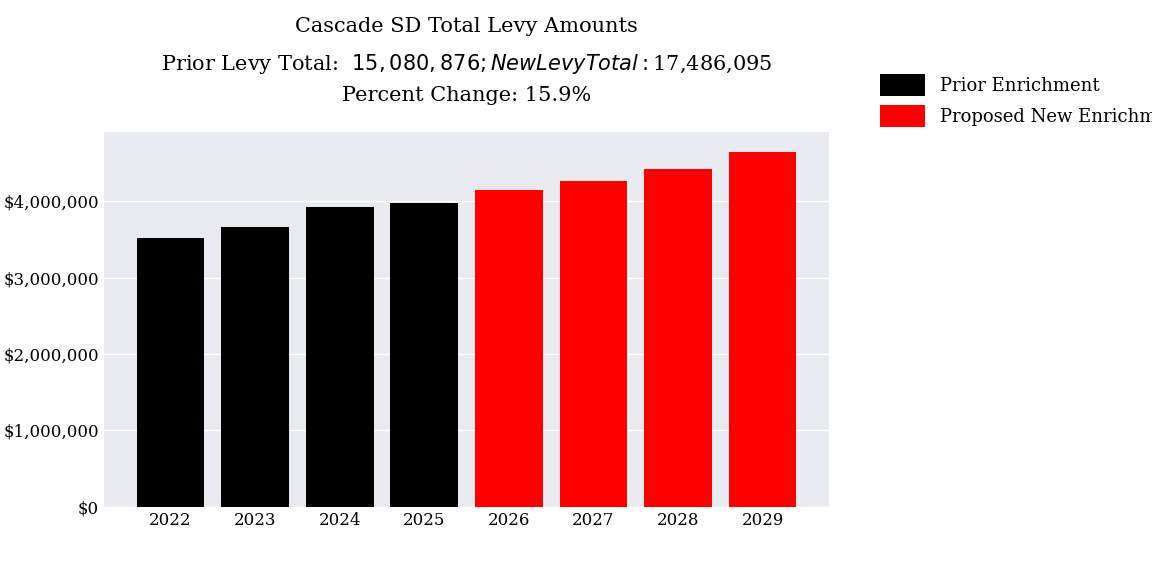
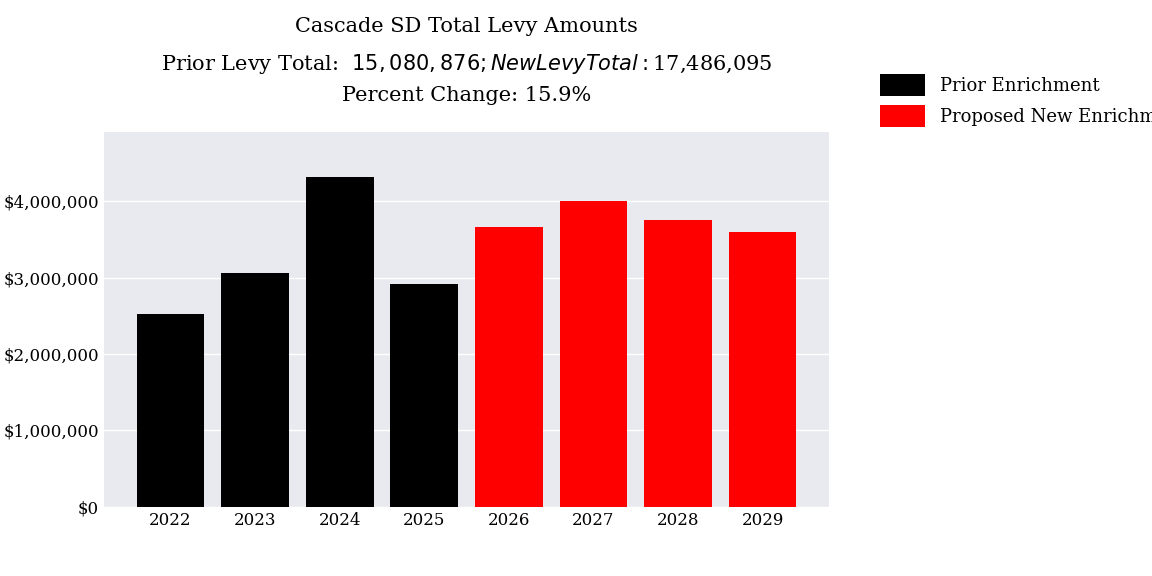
2022: $3,520,000 -> $2,520,000
2023: $3,660,000 -> $3,060,000
2024: $3,930,000 -> $4,320,000
2025: $3,970,000 -> $2,920,000
2026: $4,150,000 -> $3,660,000
2027: $4,270,000 -> $4,000,000
2028: $4,420,000 -> $3,760,000
2029: $4,650,000 -> $3,600,000
